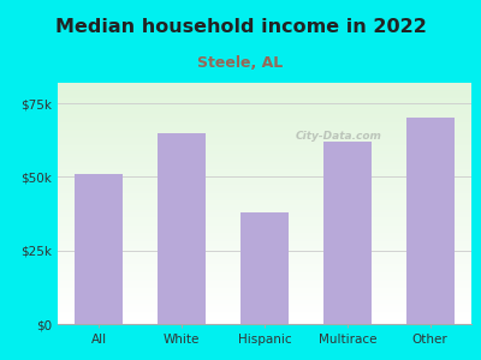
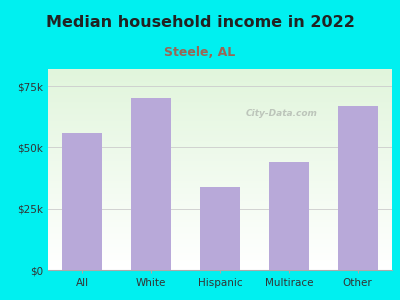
All: $51k -> $56k
White: $65k -> $70k
Hispanic: $38k -> $34k
Multirace: $62k -> $44k
Other: $70k -> $67k
